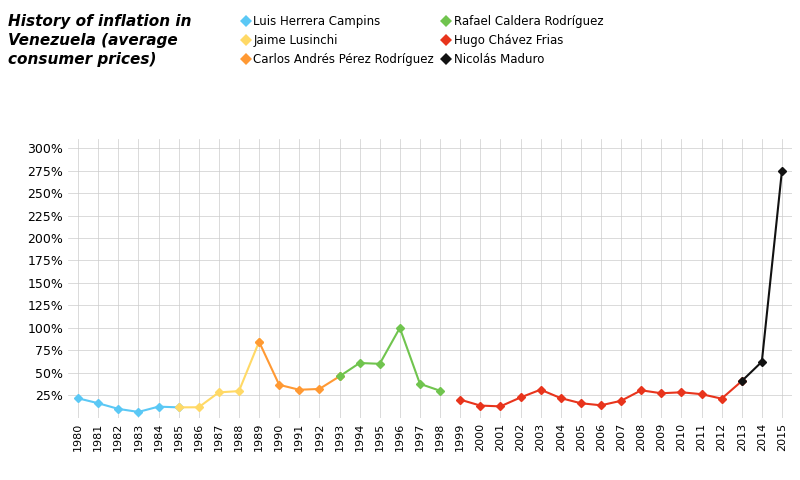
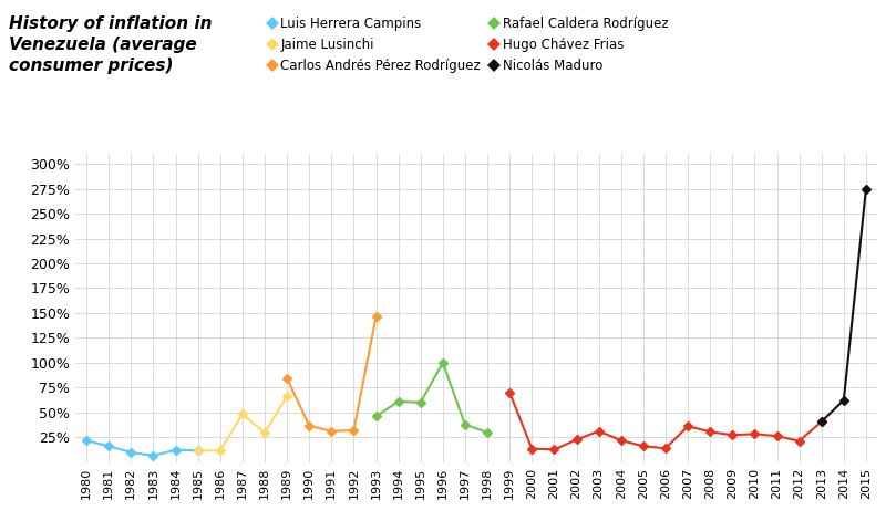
Jaime Lusinchi/1987: 28% -> 48%
Jaime Lusinchi/1989: 84% -> 66%
Carlos Andrés Pérez Rodríguez/1993: 46% -> 146%
Hugo Chávez Frias/1999: 20% -> 70%
Hugo Chávez Frias/2007: 19% -> 36%
